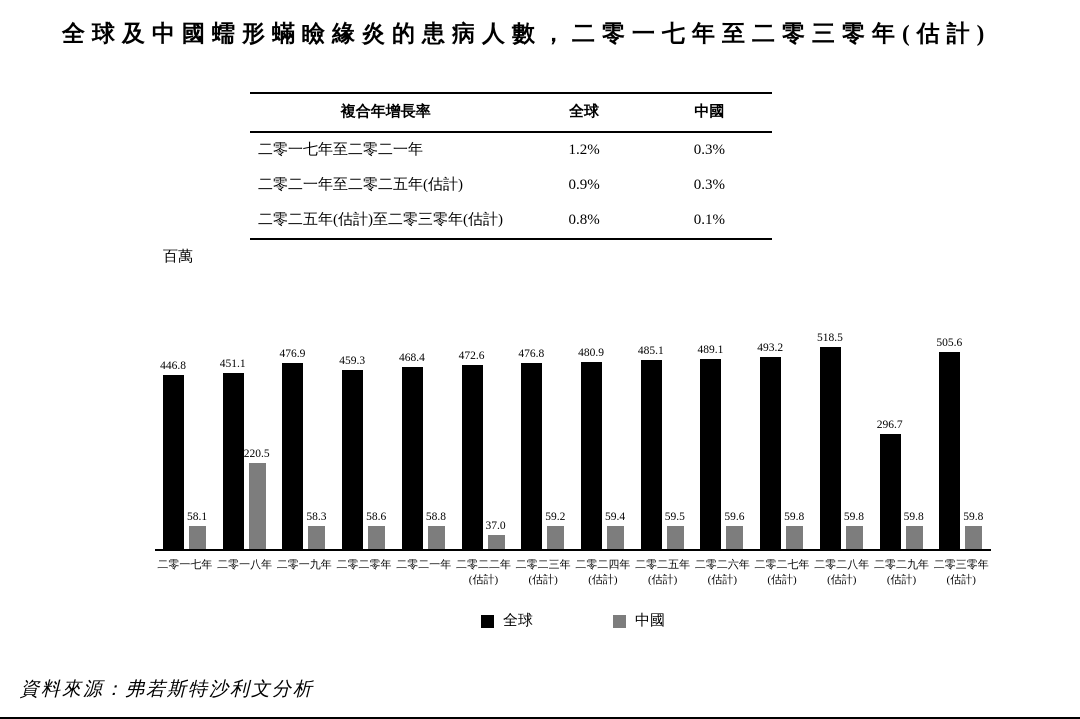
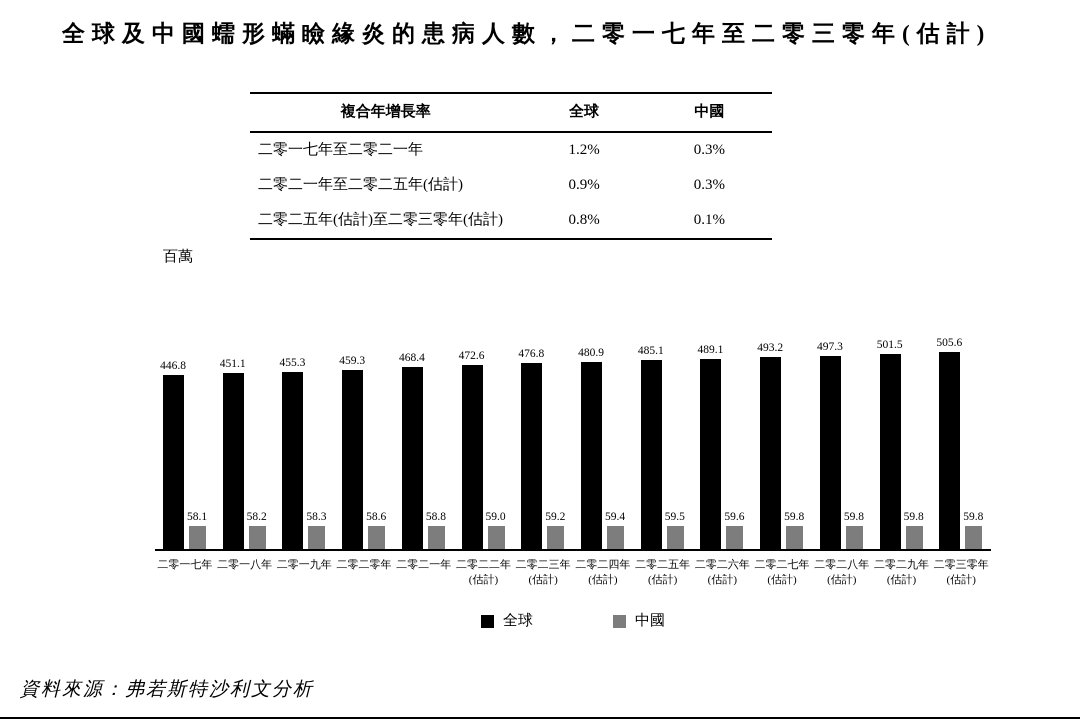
中國/二零一八年: 220.5 -> 58.2
全球/二零一九年: 476.9 -> 455.3
中國/二零二二年 (估計): 37.0 -> 59.0
全球/二零二八年 (估計): 518.5 -> 497.3
全球/二零二九年 (估計): 296.7 -> 501.5
